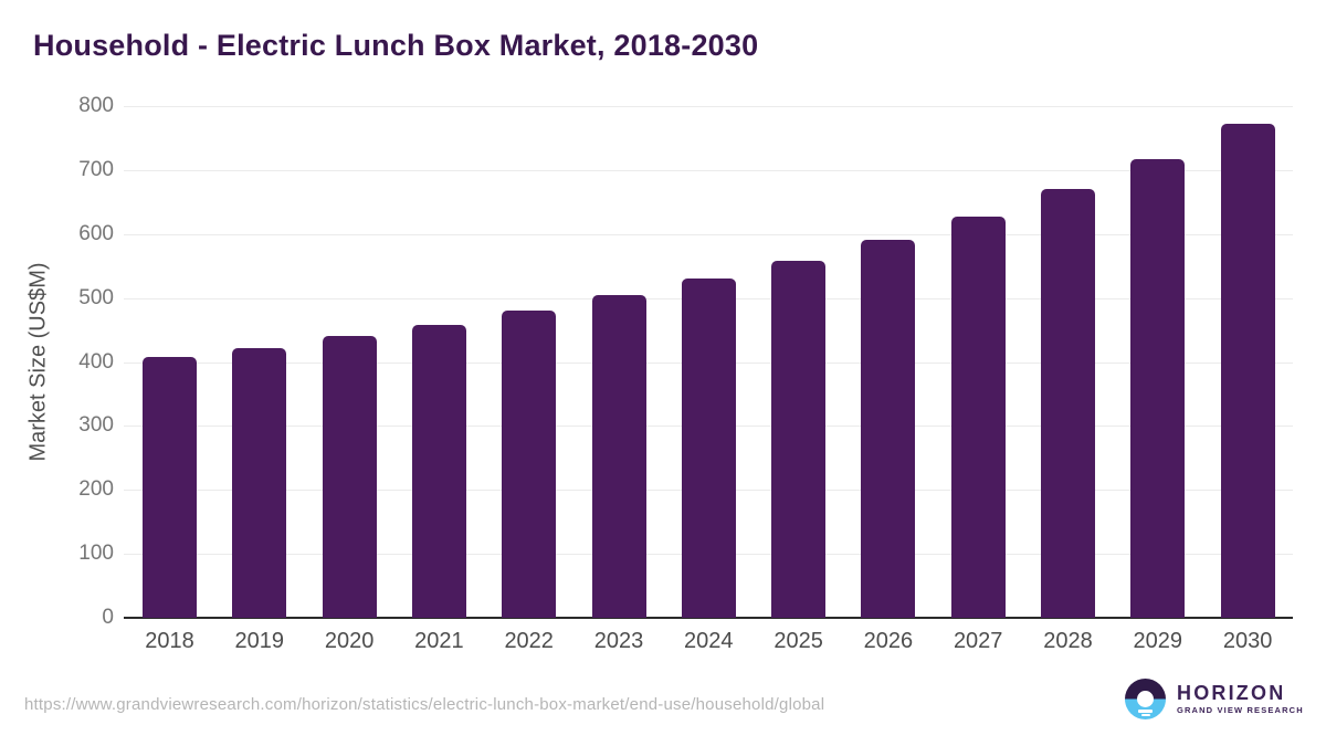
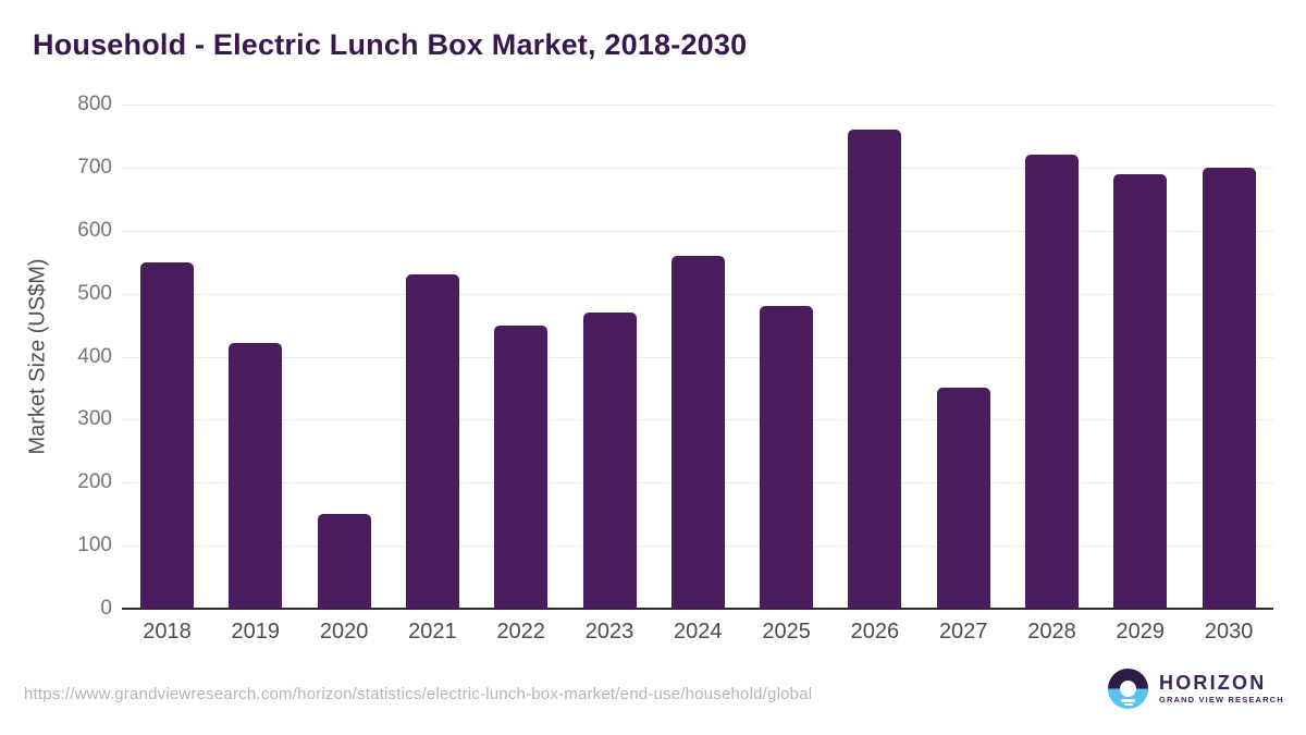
2018: 410 -> 550
2020: 440 -> 150
2021: 460 -> 530
2022: 480 -> 450
2023: 500 -> 470
2024: 530 -> 560
2025: 560 -> 480
2026: 590 -> 760
2027: 630 -> 350
2028: 670 -> 720
2029: 720 -> 690
2030: 770 -> 700
